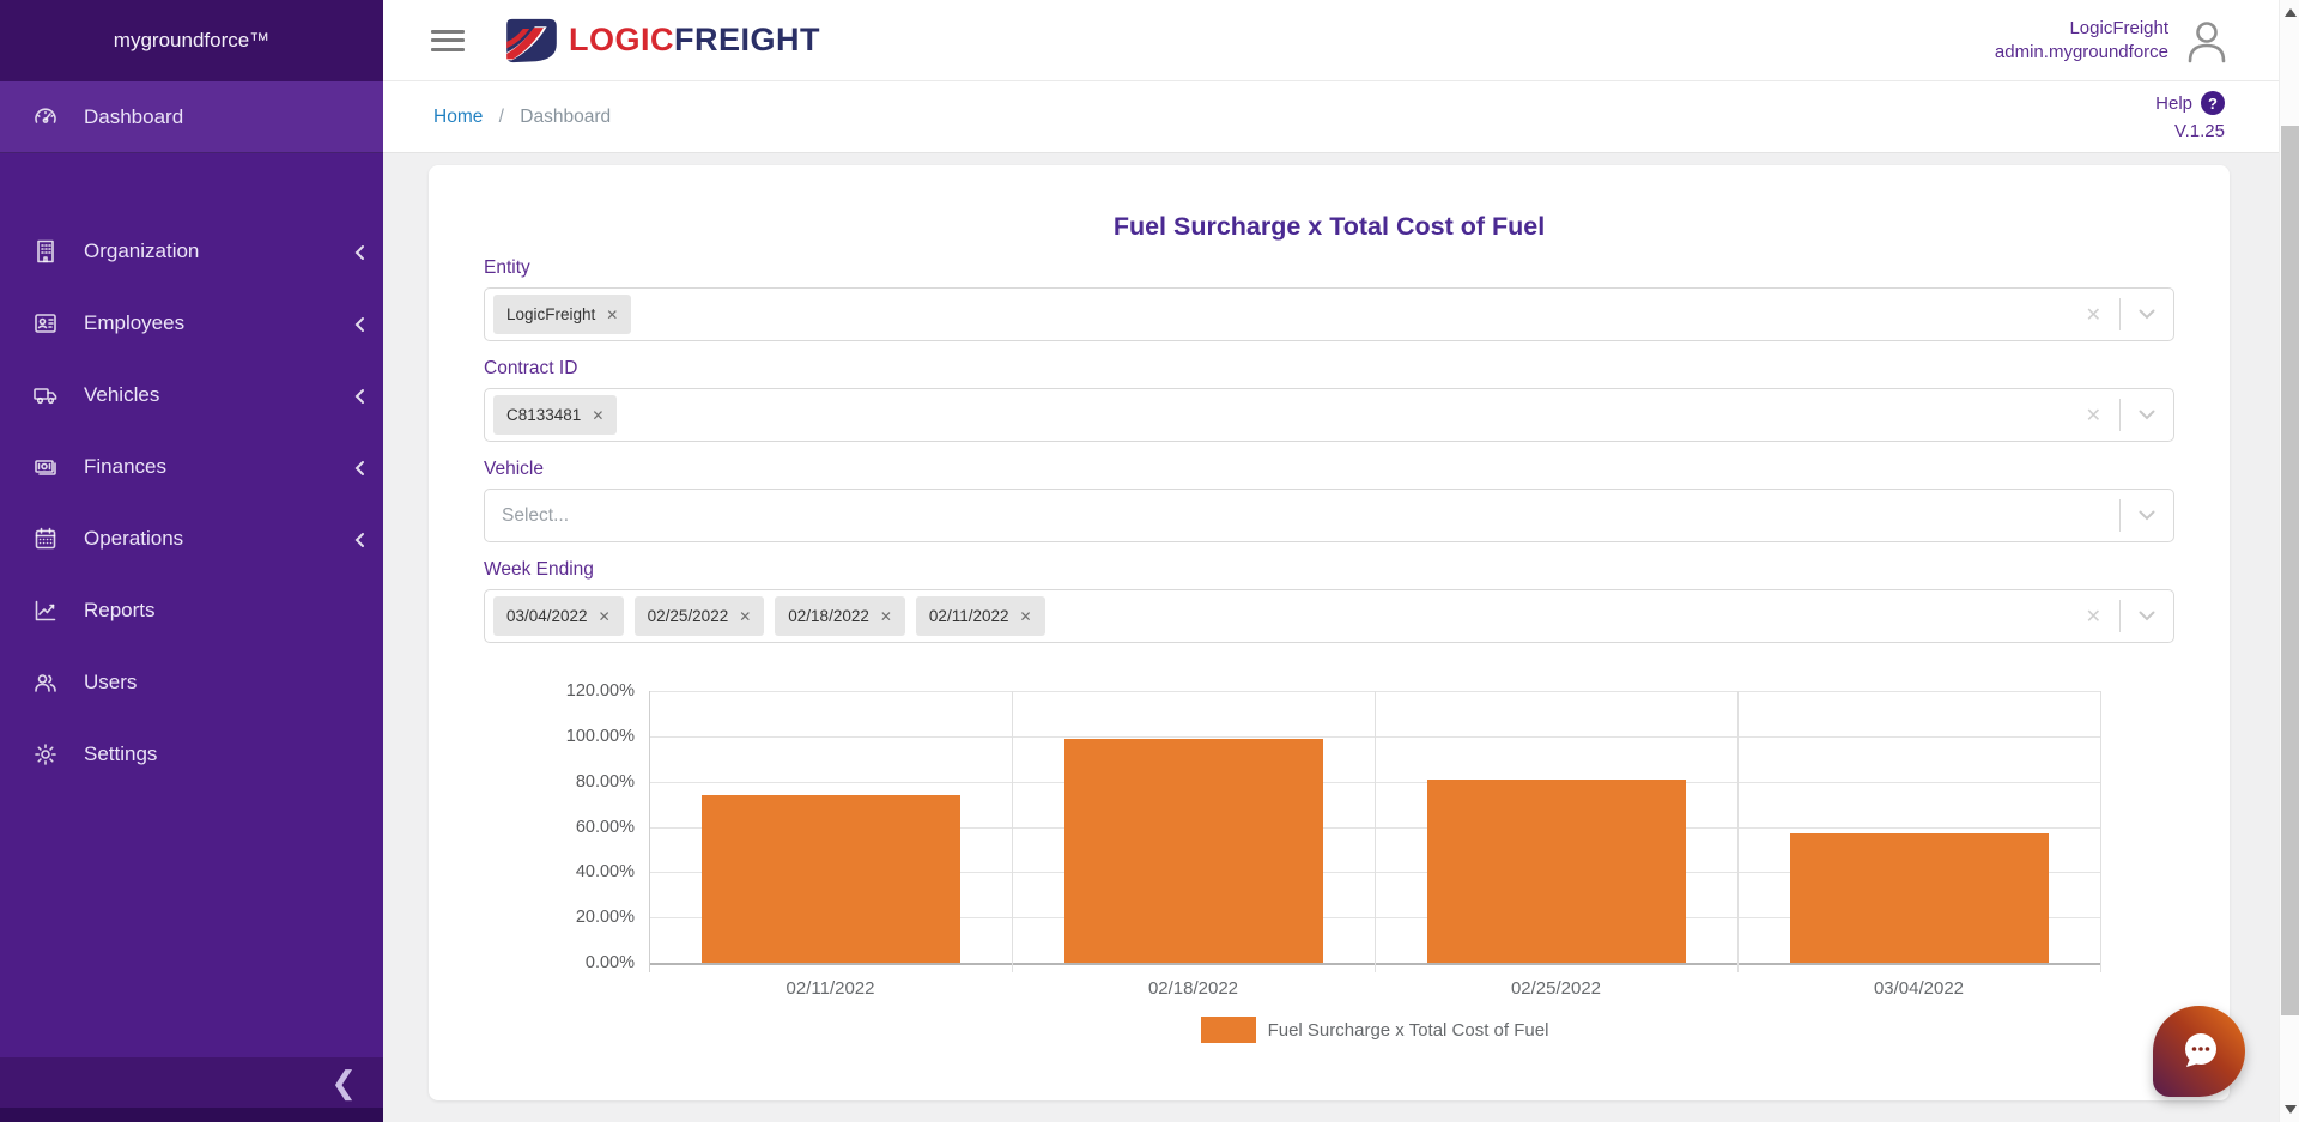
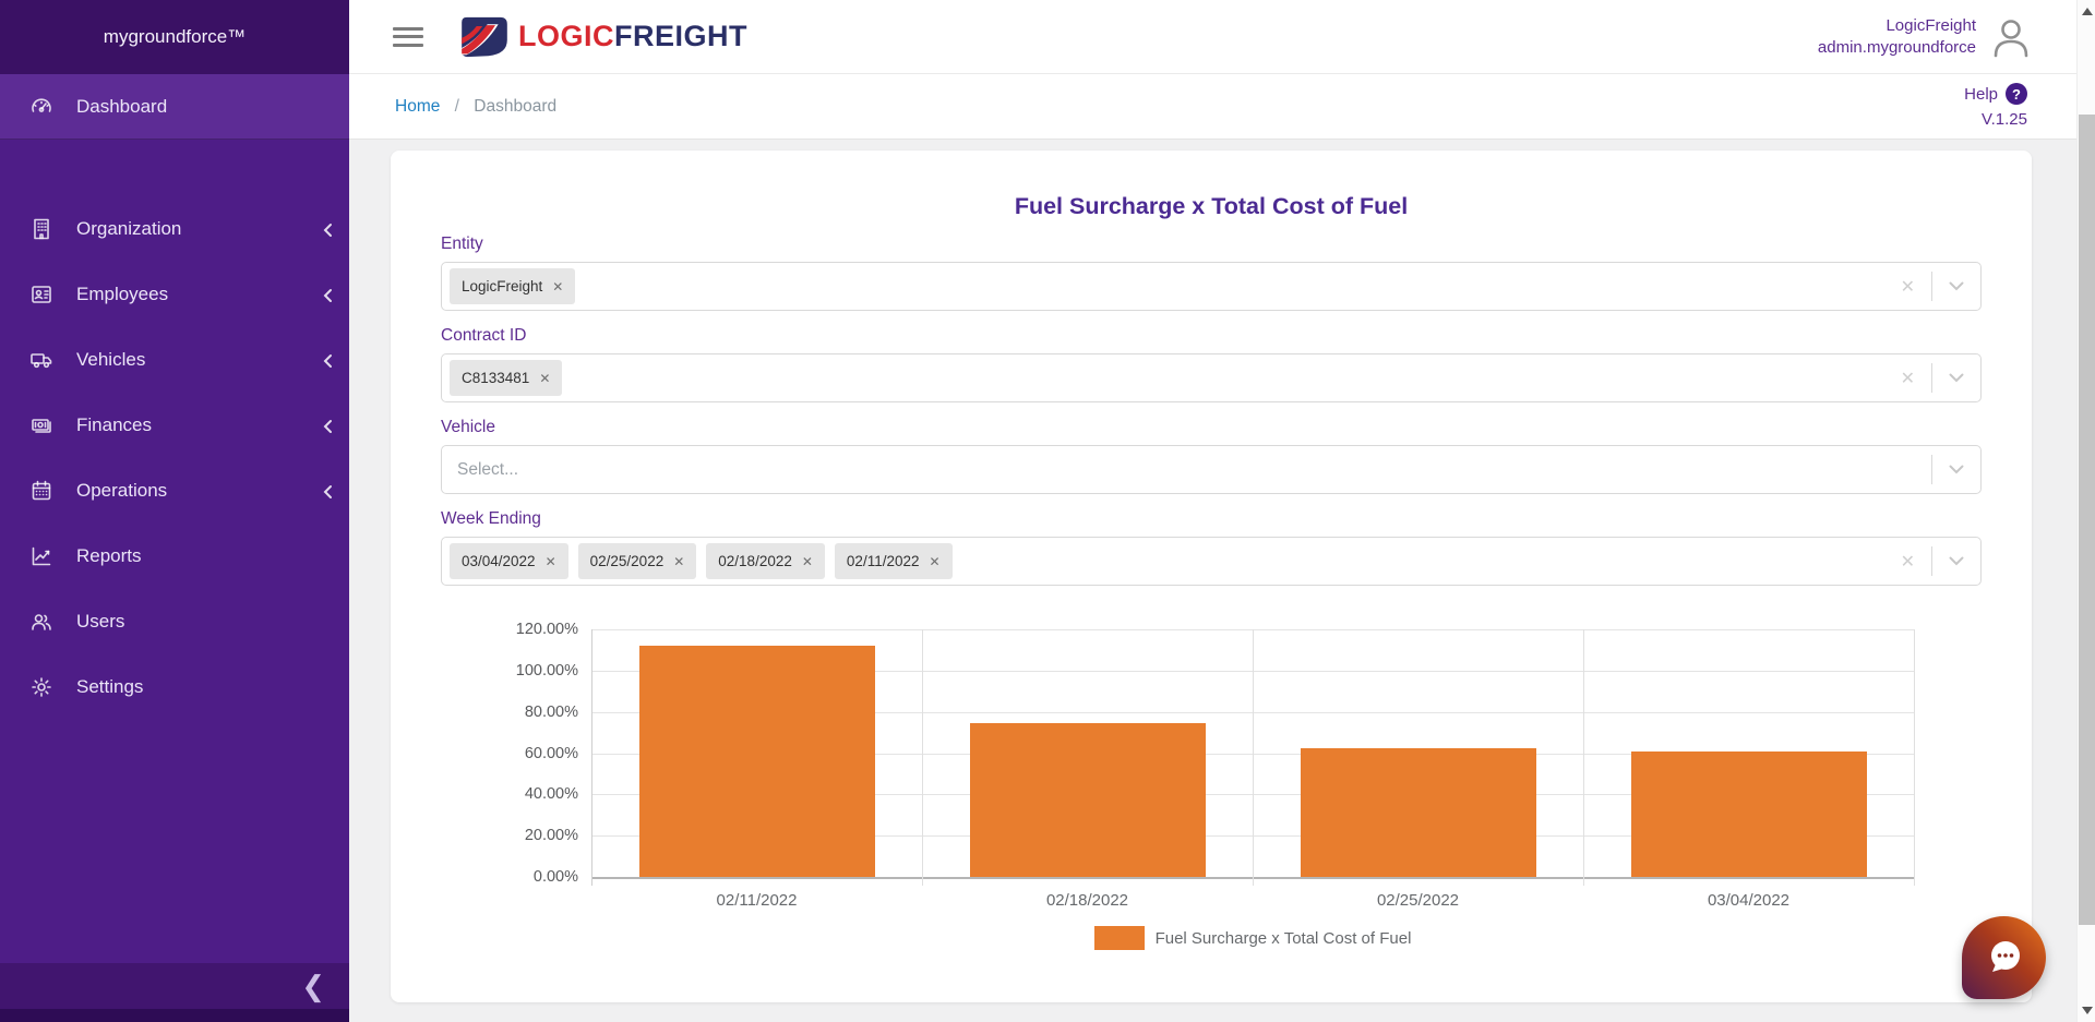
02/11/2022: 74% -> 112%
02/18/2022: 99% -> 75%
02/25/2022: 81% -> 62%
03/04/2022: 57% -> 61%
